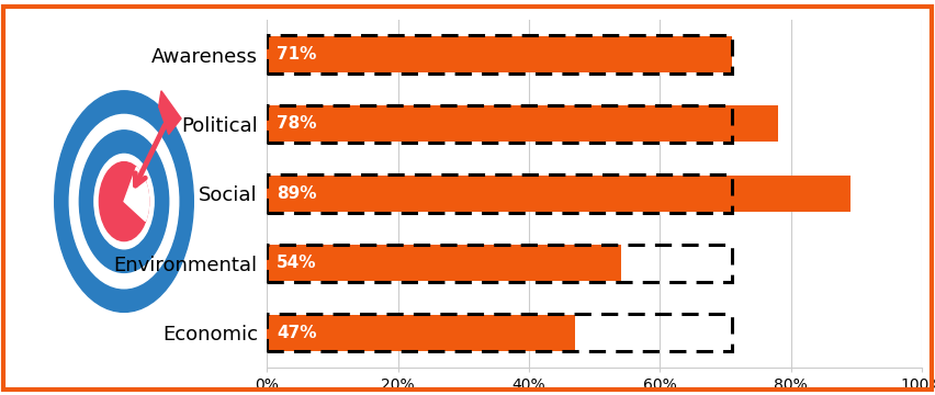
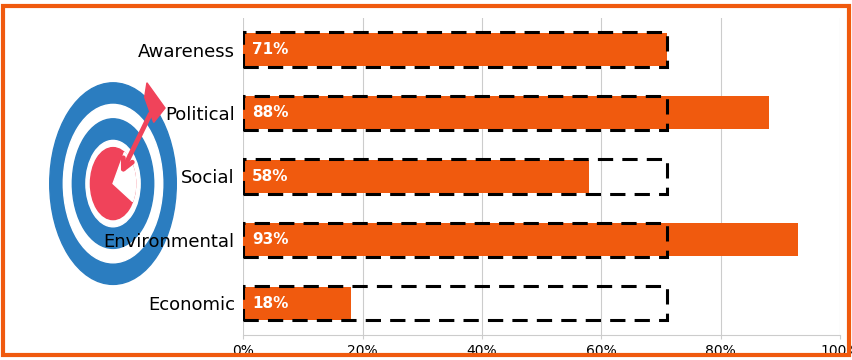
Political: 78% -> 88%
Social: 89% -> 58%
Environmental: 54% -> 93%
Economic: 47% -> 18%
